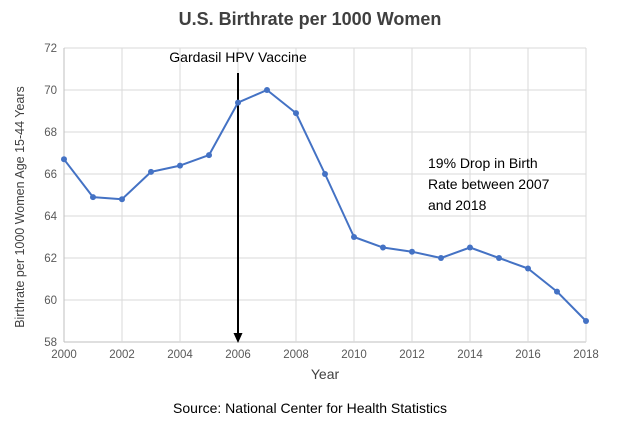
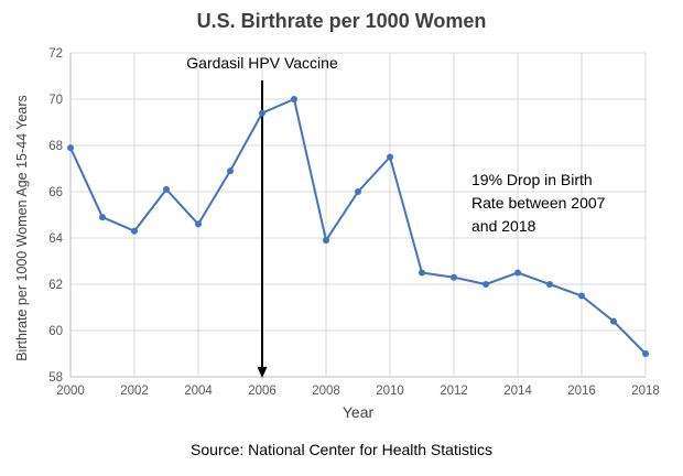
2000: 66.7 -> 67.9
2002: 64.8 -> 64.3
2004: 66.4 -> 64.6
2008: 68.9 -> 63.9
2010: 63.0 -> 67.5
